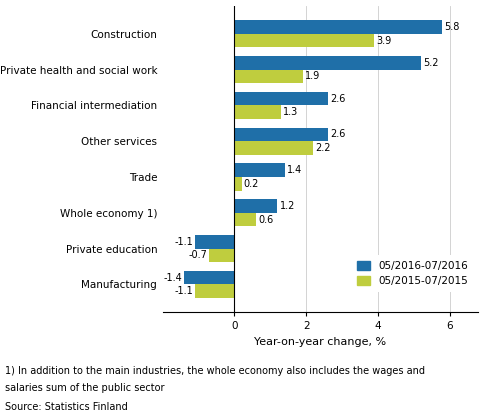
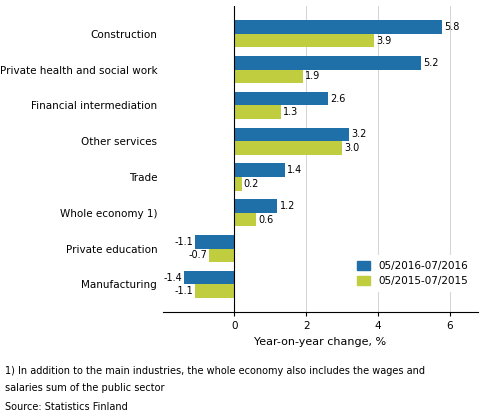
05/2016-07/2016/Other services: 2.6 -> 3.2
05/2015-07/2015/Other services: 2.2 -> 3.0
